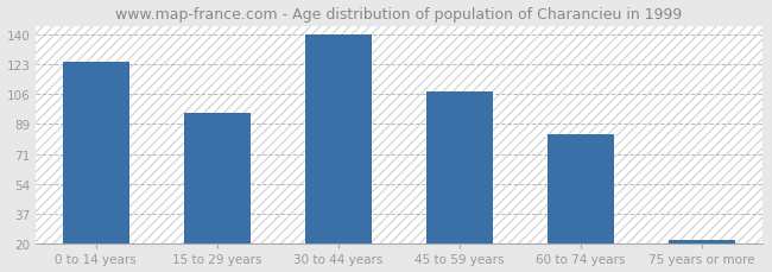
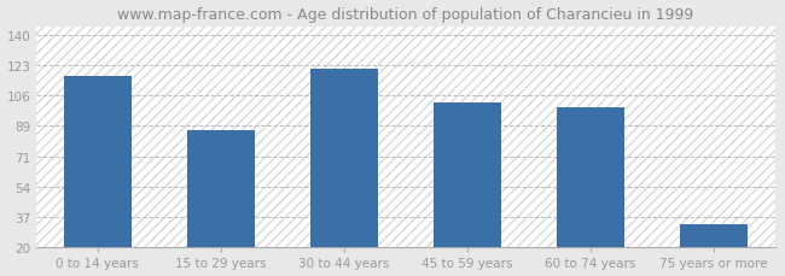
0 to 14 years: 124 -> 117
15 to 29 years: 95 -> 86
30 to 44 years: 140 -> 121
45 to 59 years: 107 -> 102
60 to 74 years: 83 -> 99
75 years or more: 22 -> 33
